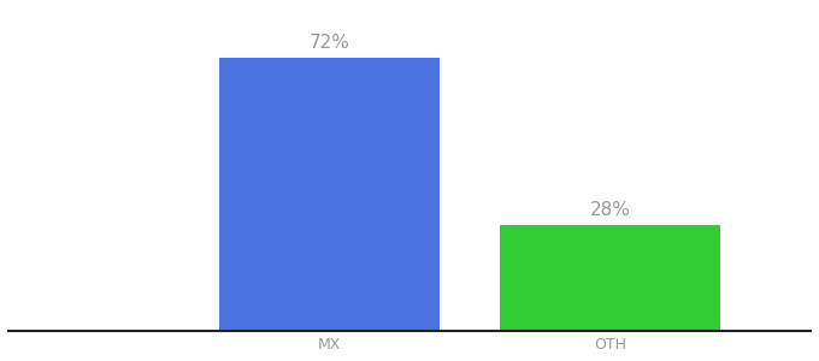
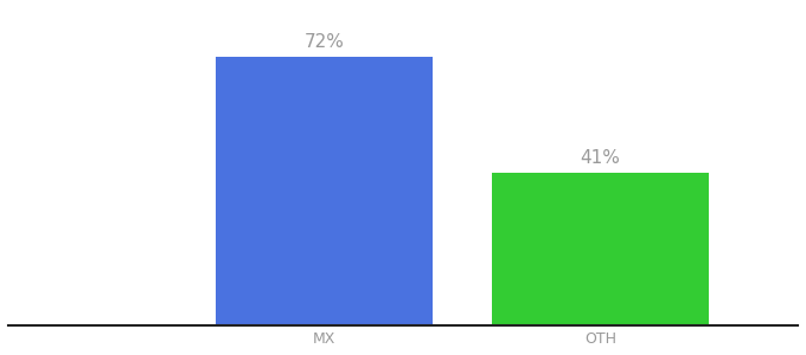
OTH: 28% -> 41%
